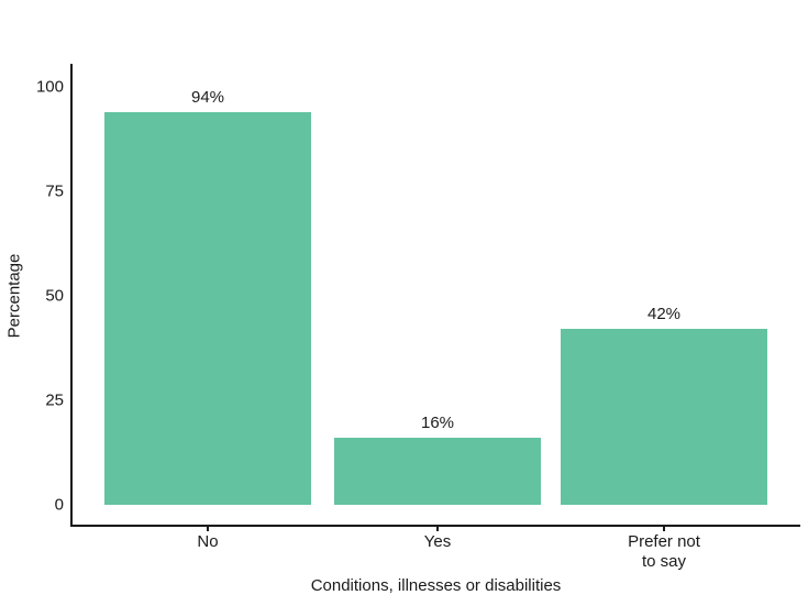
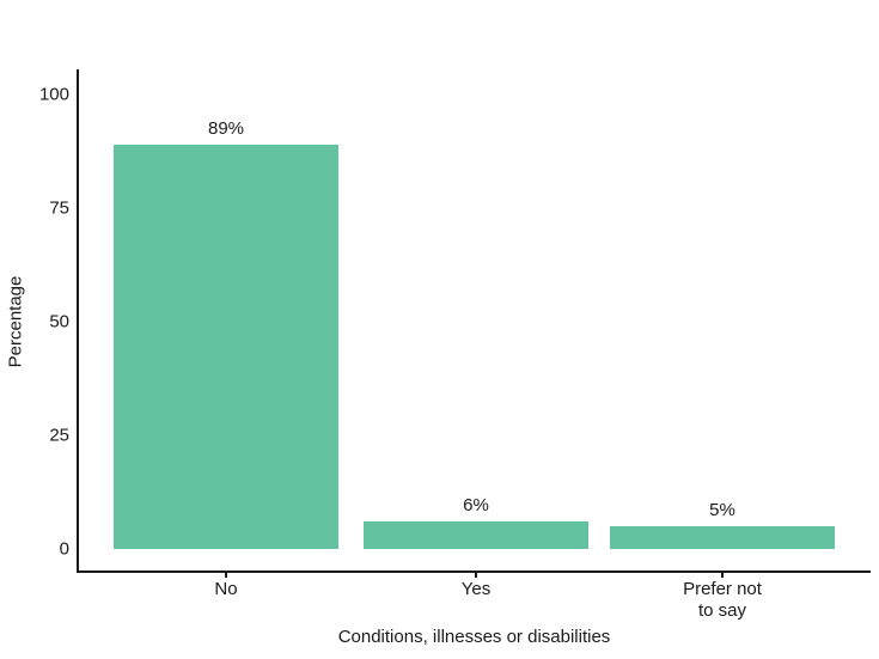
No: 94% -> 89%
Yes: 16% -> 6%
Prefer not to say: 42% -> 5%
